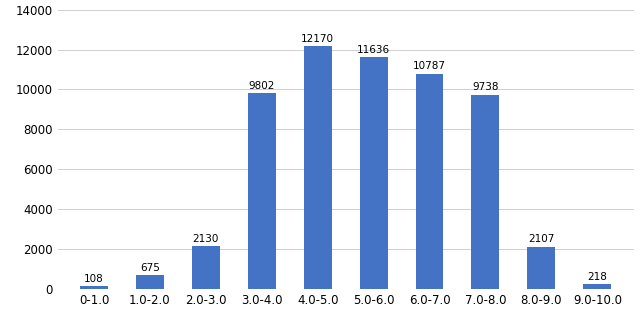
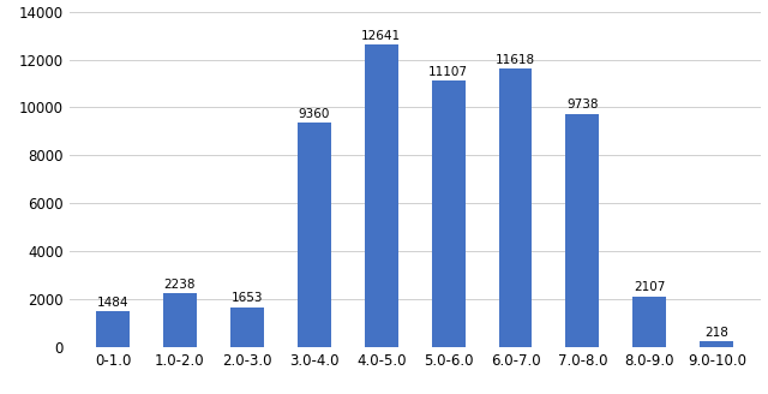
0-1.0: 108 -> 1484
1.0-2.0: 675 -> 2238
2.0-3.0: 2130 -> 1653
3.0-4.0: 9802 -> 9360
4.0-5.0: 12170 -> 12641
5.0-6.0: 11636 -> 11107
6.0-7.0: 10787 -> 11618
